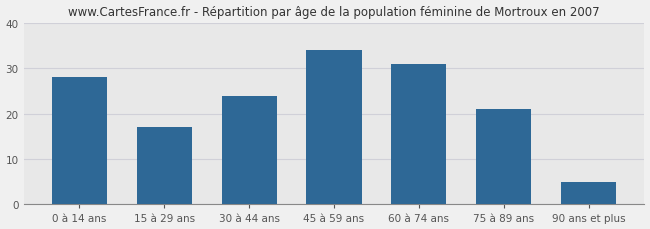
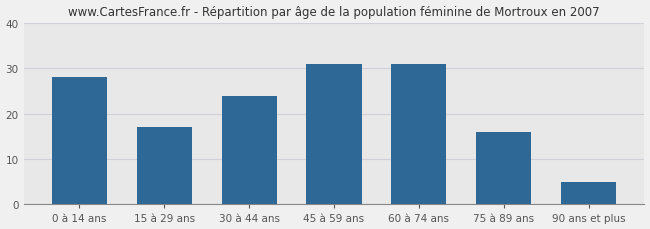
45 à 59 ans: 34 -> 31
75 à 89 ans: 21 -> 16
